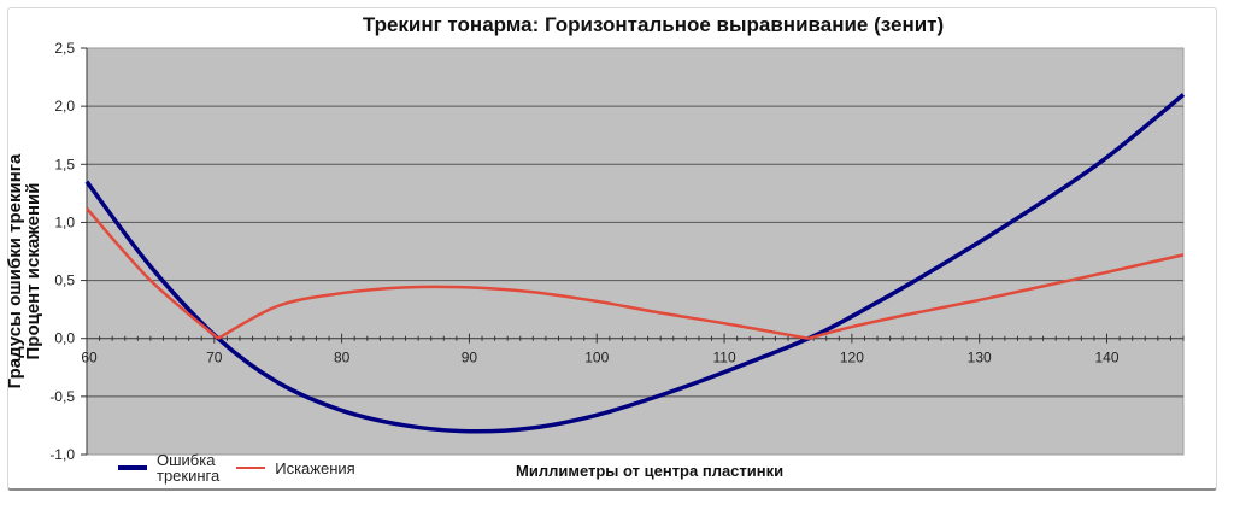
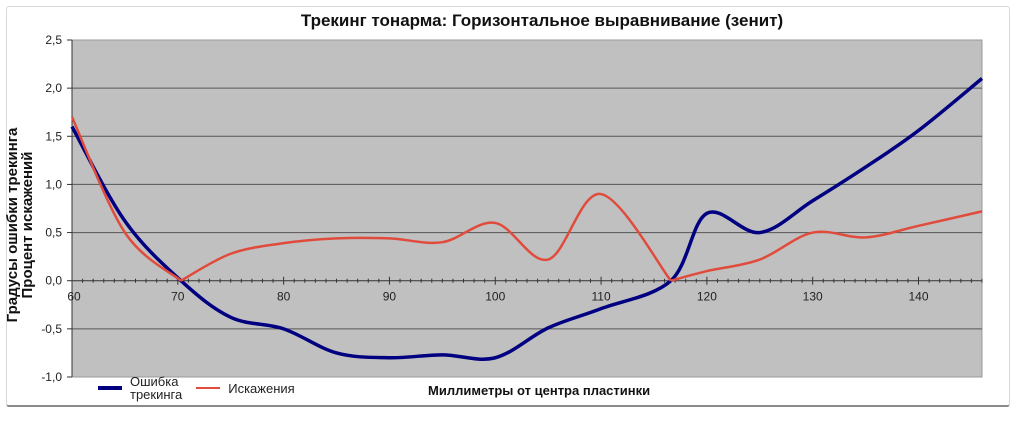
Ошибка трекинга/60: 1,4 -> 1,6
Искажения/60: 1,1 -> 1,7
Ошибка трекинга/80: -0,6 -> -0,5
Ошибка трекинга/100: -0,7 -> -0,8
Искажения/100: 0,3 -> 0,6
Искажения/110: 0,1 -> 0,9
Ошибка трекинга/120: 0,2 -> 0,7
Искажения/130: 0,3 -> 0,5
